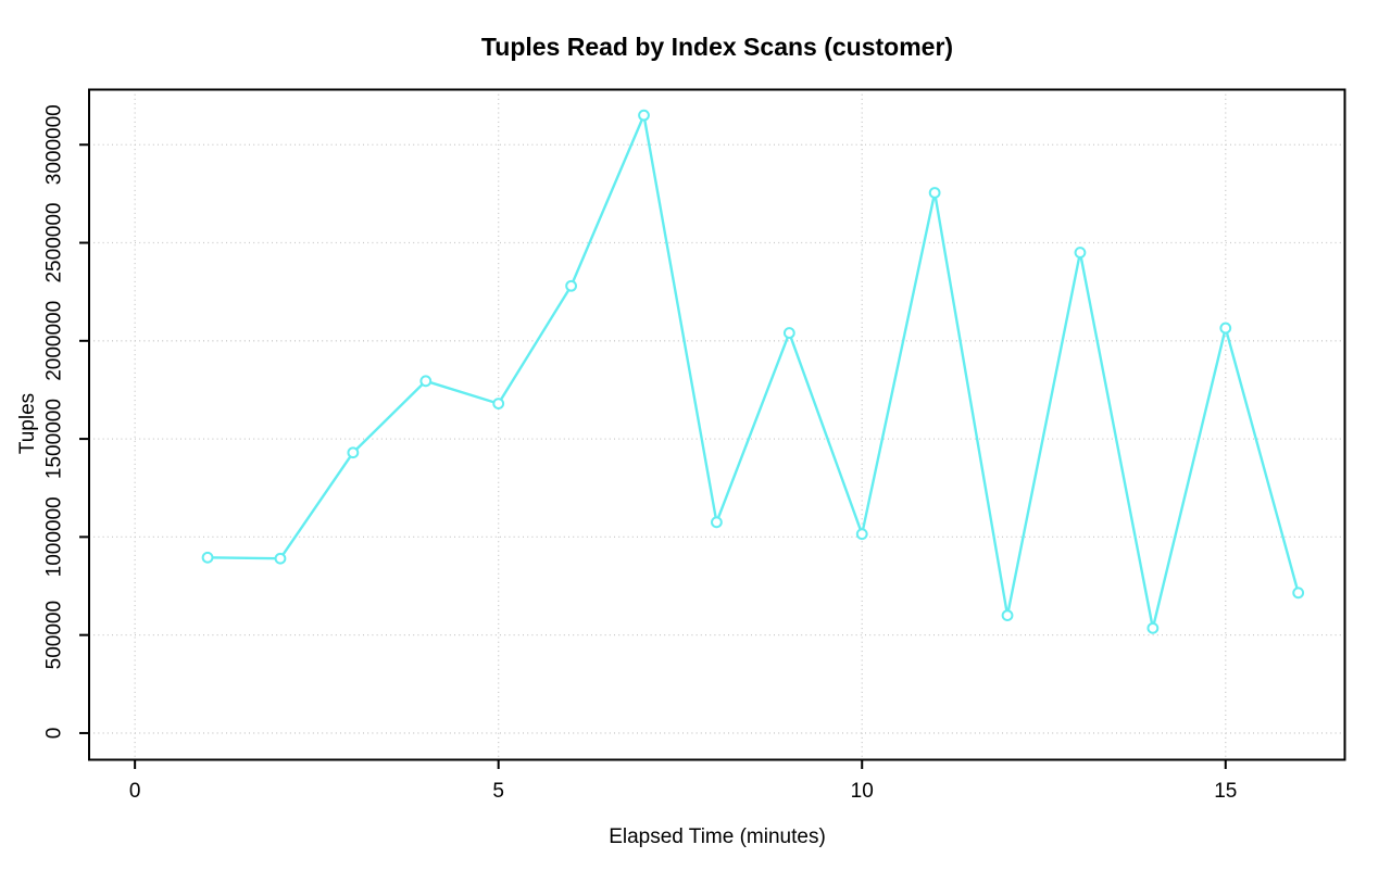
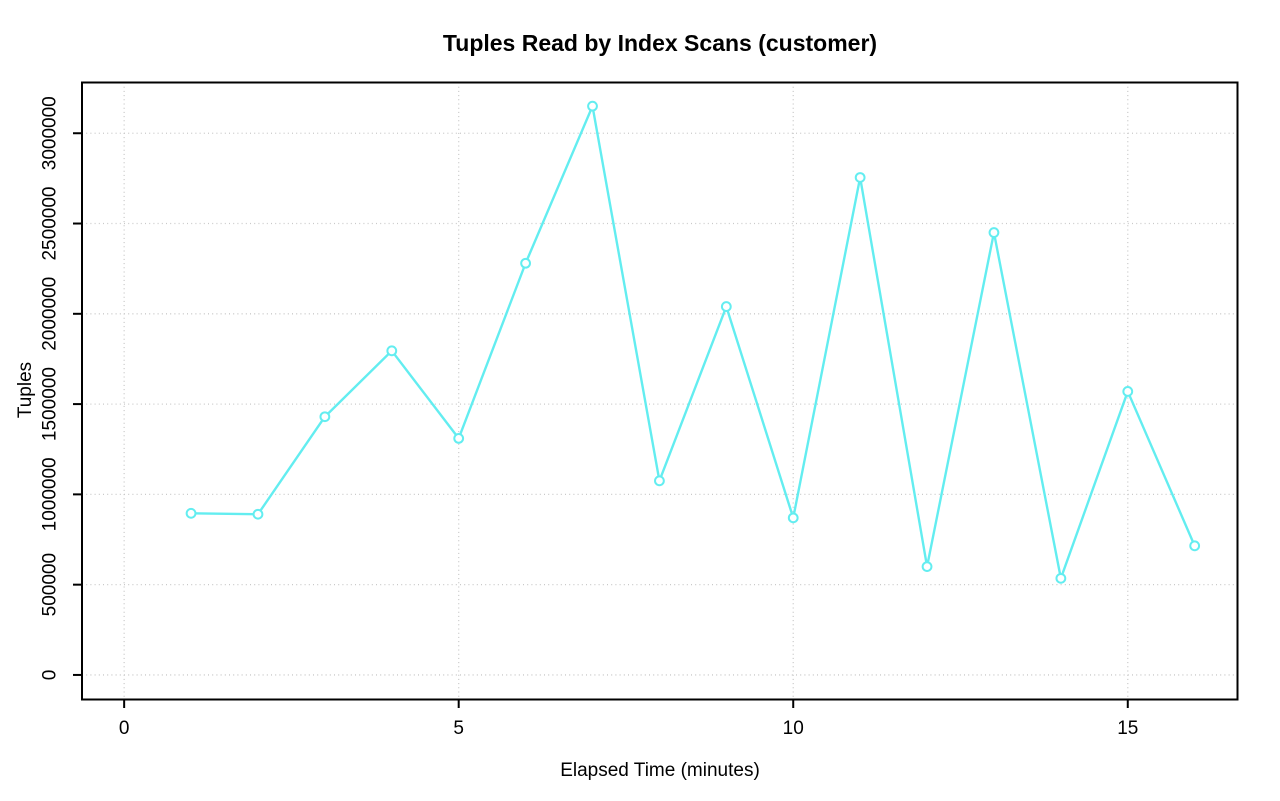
5: 1680000 -> 1310000
10: 1020000 -> 870000
15: 2060000 -> 1570000
